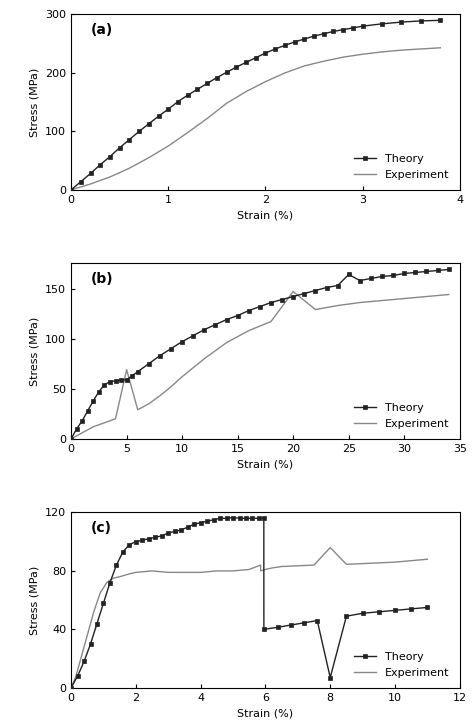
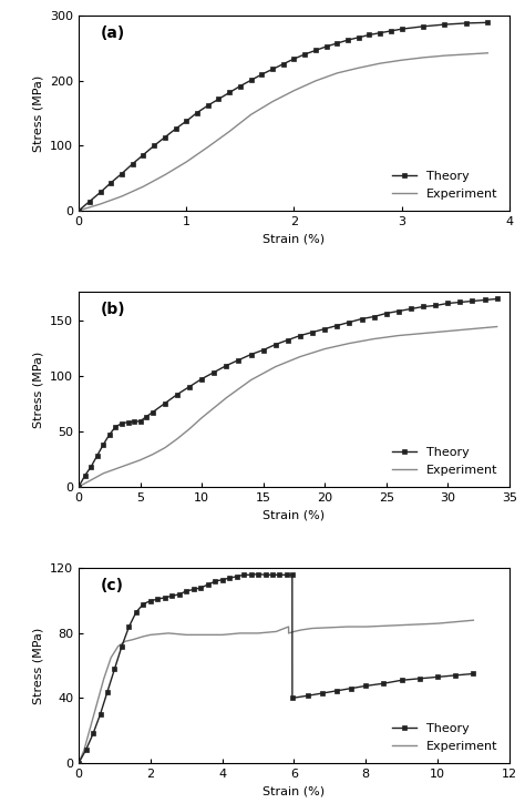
Experiment/5: 69 -> 24
Experiment/20: 147 -> 124
Theory/25: 164 -> 156
Theory/8: 7 -> 48
Experiment/8: 96 -> 84
